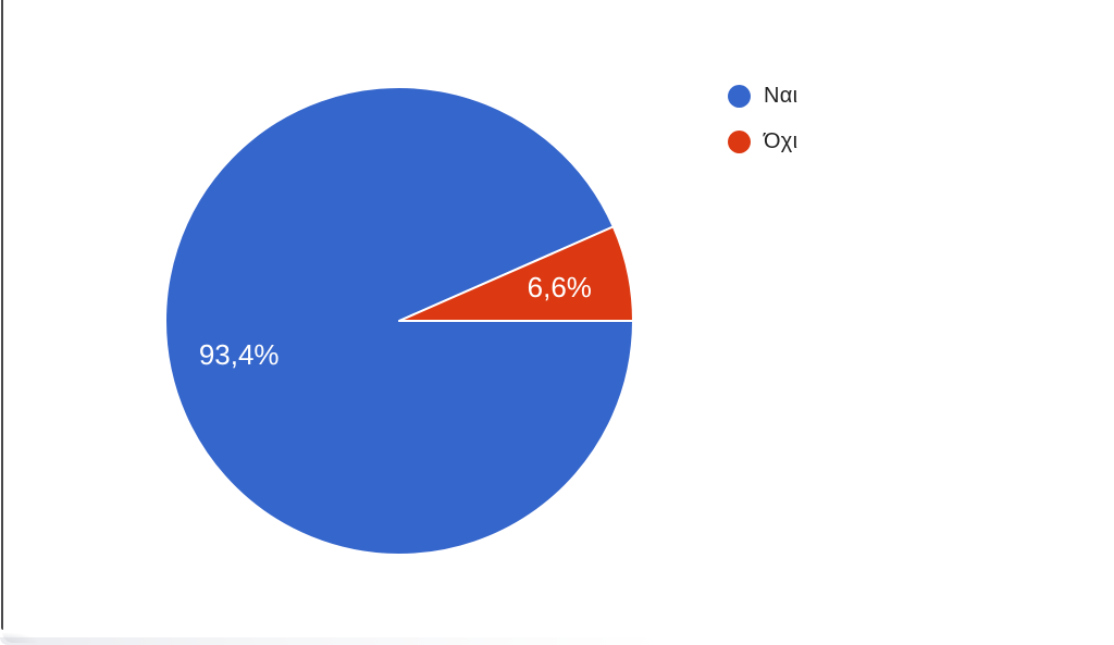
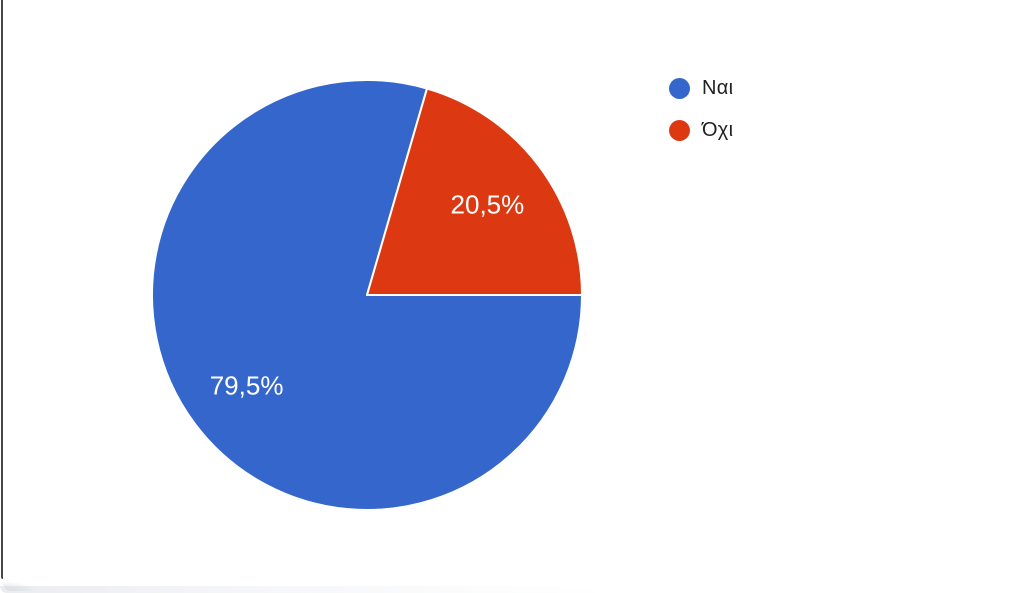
Ναι: 93,4% -> 79,5%
Όχι: 6,6% -> 20,5%
